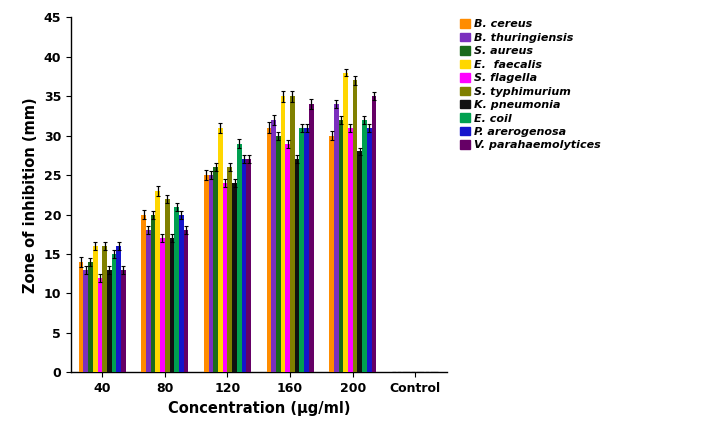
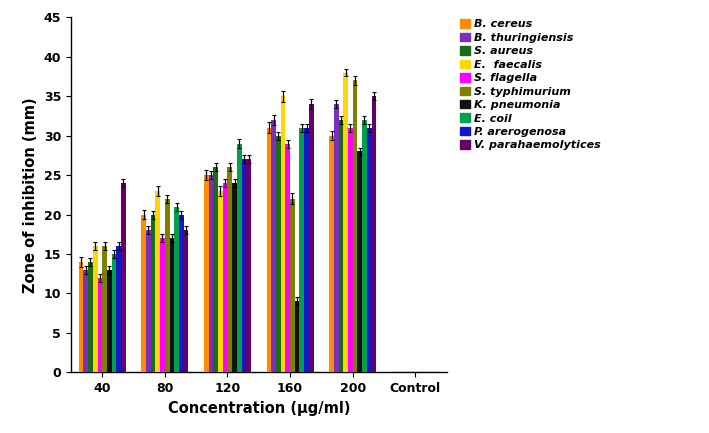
V. parahaemolytices/40: 13 -> 24
E. faecalis/120: 31 -> 23
S. typhimurium/160: 35 -> 22
K. pneumonia/160: 27 -> 9
